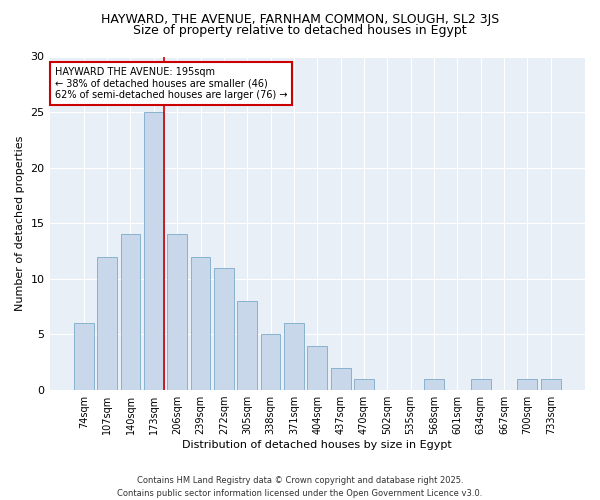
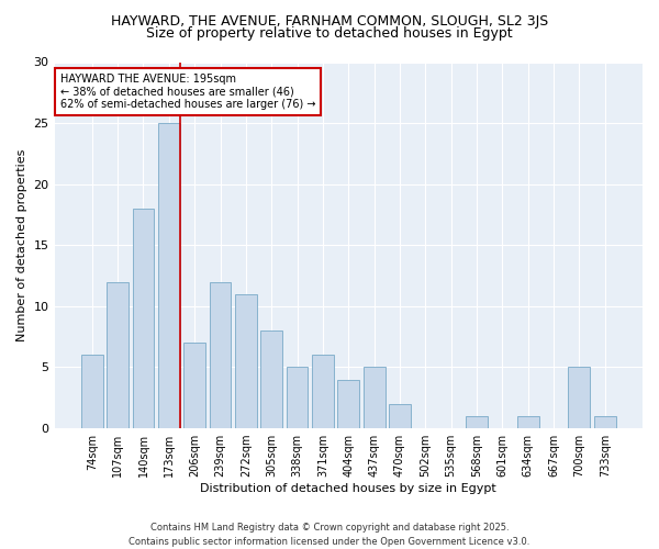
140sqm: 14 -> 18
206sqm: 14 -> 7
437sqm: 2 -> 5
470sqm: 1 -> 2
700sqm: 1 -> 5
